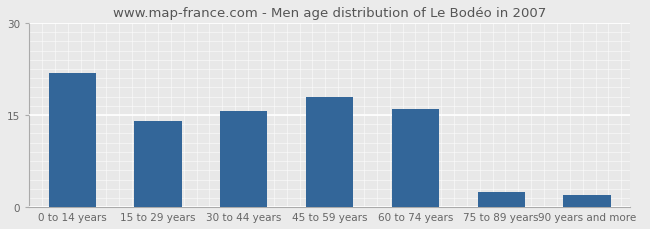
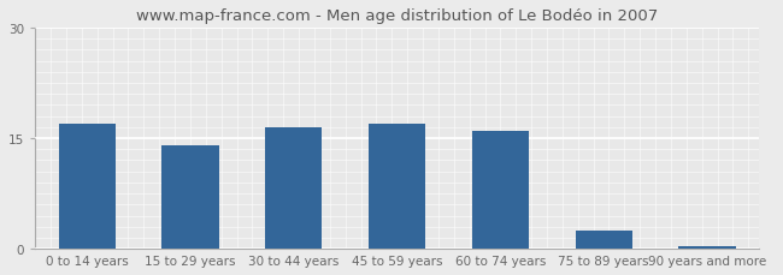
0 to 14 years: 21.8 -> 17.0
30 to 44 years: 15.6 -> 16.5
45 to 59 years: 18.0 -> 17.0
90 years and more: 2.0 -> 0.3
